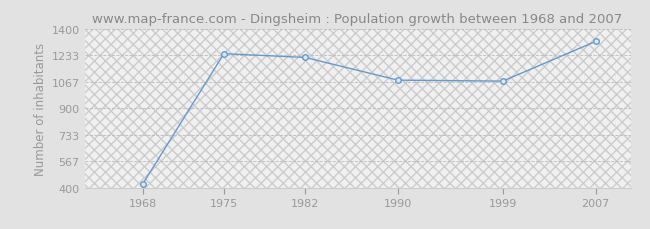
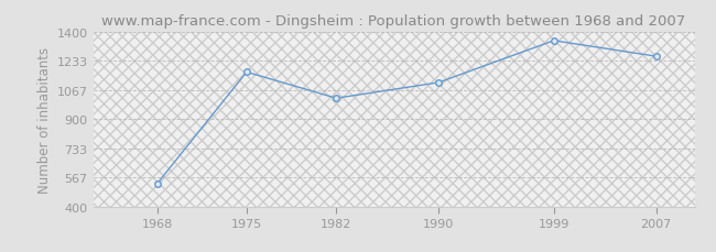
1968: 420 -> 530
1975: 1240 -> 1170
1982: 1220 -> 1020
1990: 1080 -> 1110
1999: 1070 -> 1350
2007: 1320 -> 1260
